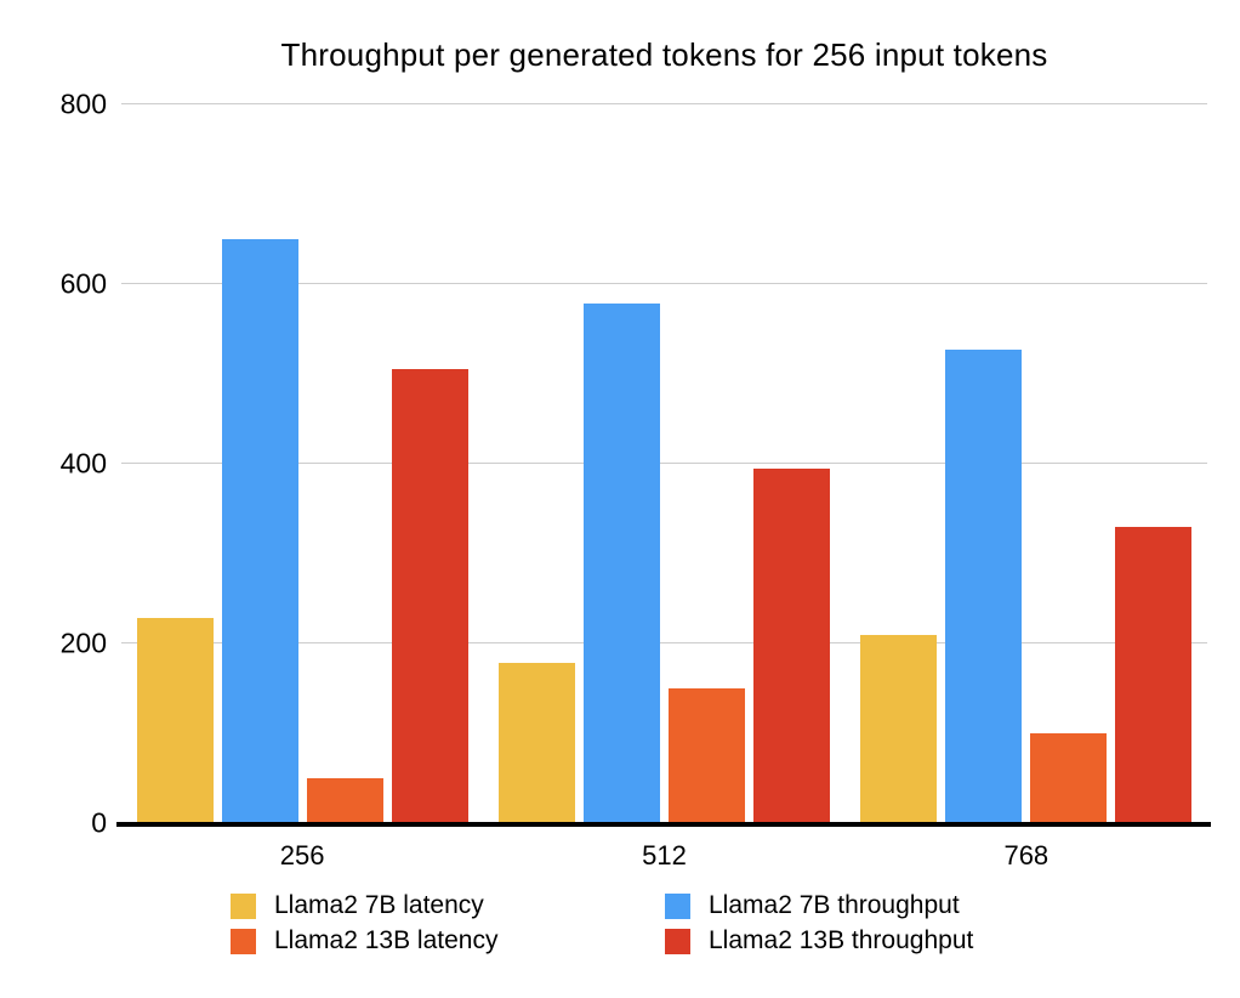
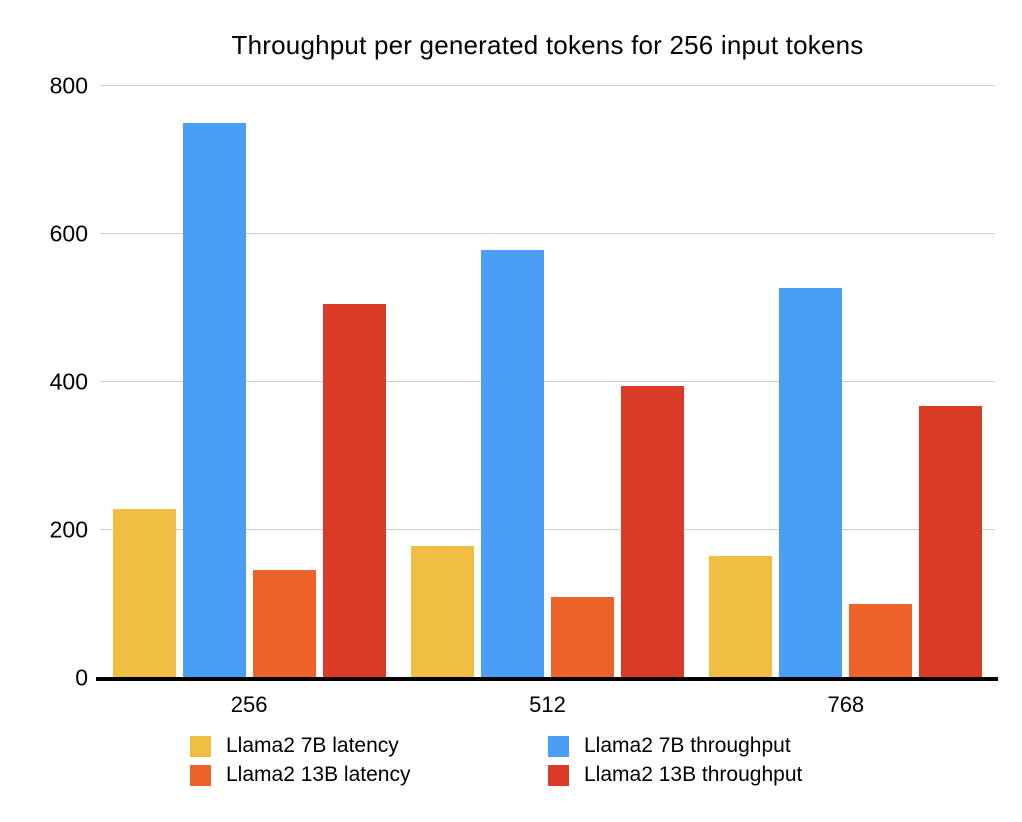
Llama2 7B throughput/256: 650 -> 750
Llama2 13B latency/256: 50 -> 150
Llama2 13B latency/512: 150 -> 110
Llama2 7B latency/768: 210 -> 160
Llama2 13B throughput/768: 330 -> 370
